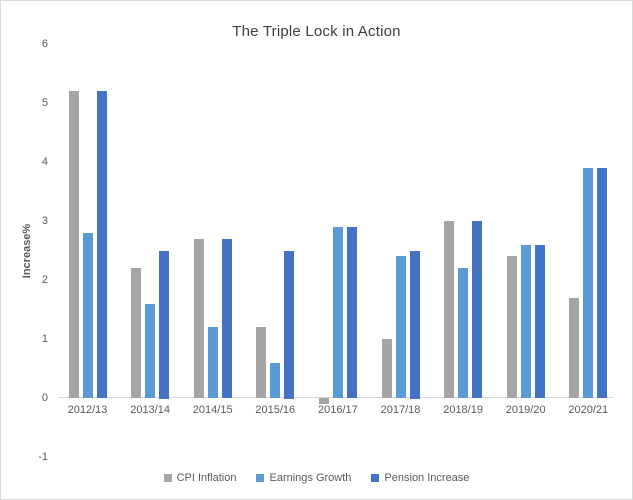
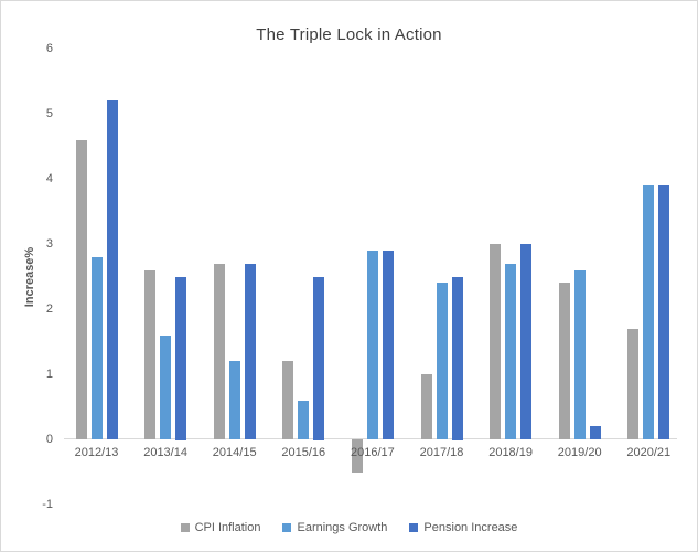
CPI Inflation/2012/13: 5.2 -> 4.6
CPI Inflation/2013/14: 2.2 -> 2.6
CPI Inflation/2016/17: -0.1 -> -0.5
Earnings Growth/2018/19: 2.2 -> 2.7
Pension Increase/2019/20: 2.6 -> 0.2
